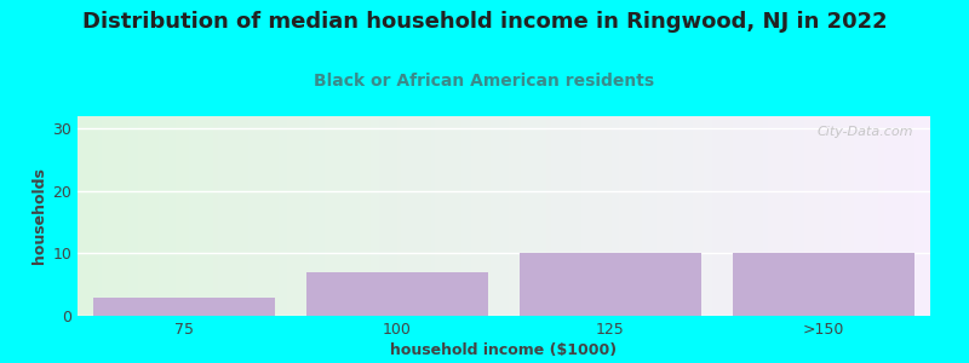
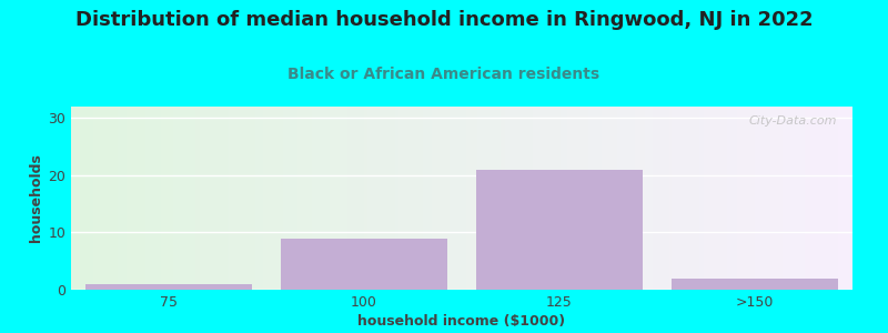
75: 3 -> 1
100: 7 -> 9
125: 10 -> 21
>150: 10 -> 2
